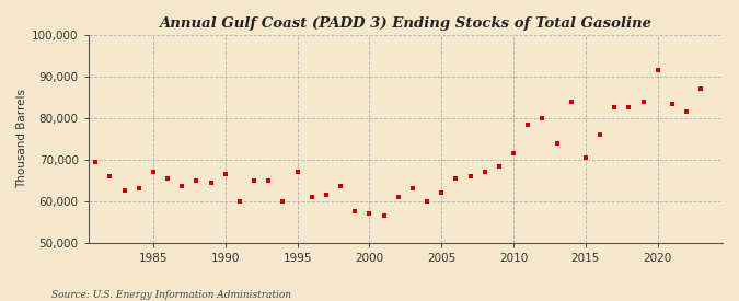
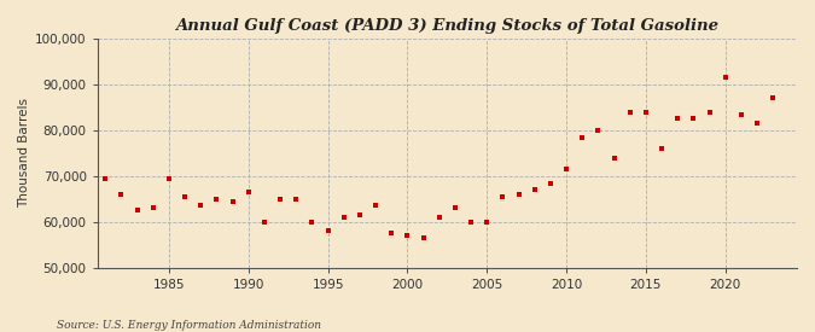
1985: 67,000 -> 69,500
1995: 67,000 -> 58,000
2005: 62,000 -> 60,000
2015: 70,500 -> 84,000
